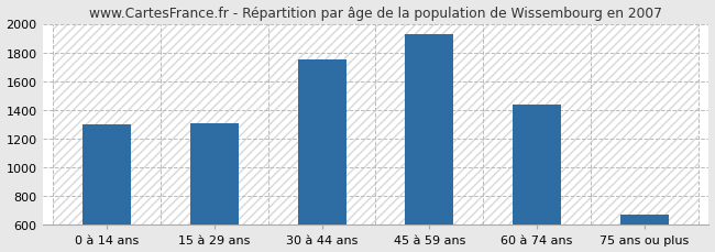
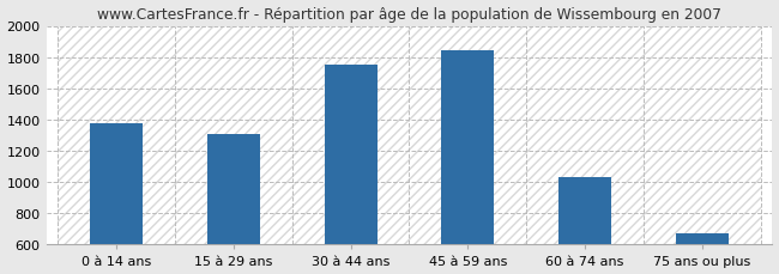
0 à 14 ans: 1300 -> 1380
45 à 59 ans: 1930 -> 1840
60 à 74 ans: 1440 -> 1030
